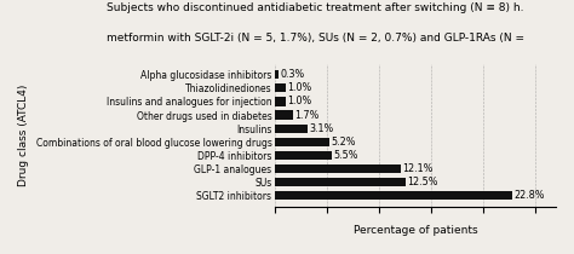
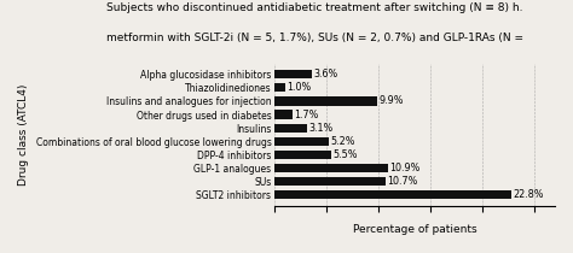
Alpha glucosidase inhibitors: 0.3% -> 3.6%
Insulins and analogues for injection: 1.0% -> 9.9%
GLP-1 analogues: 12.1% -> 10.9%
SUs: 12.5% -> 10.7%
